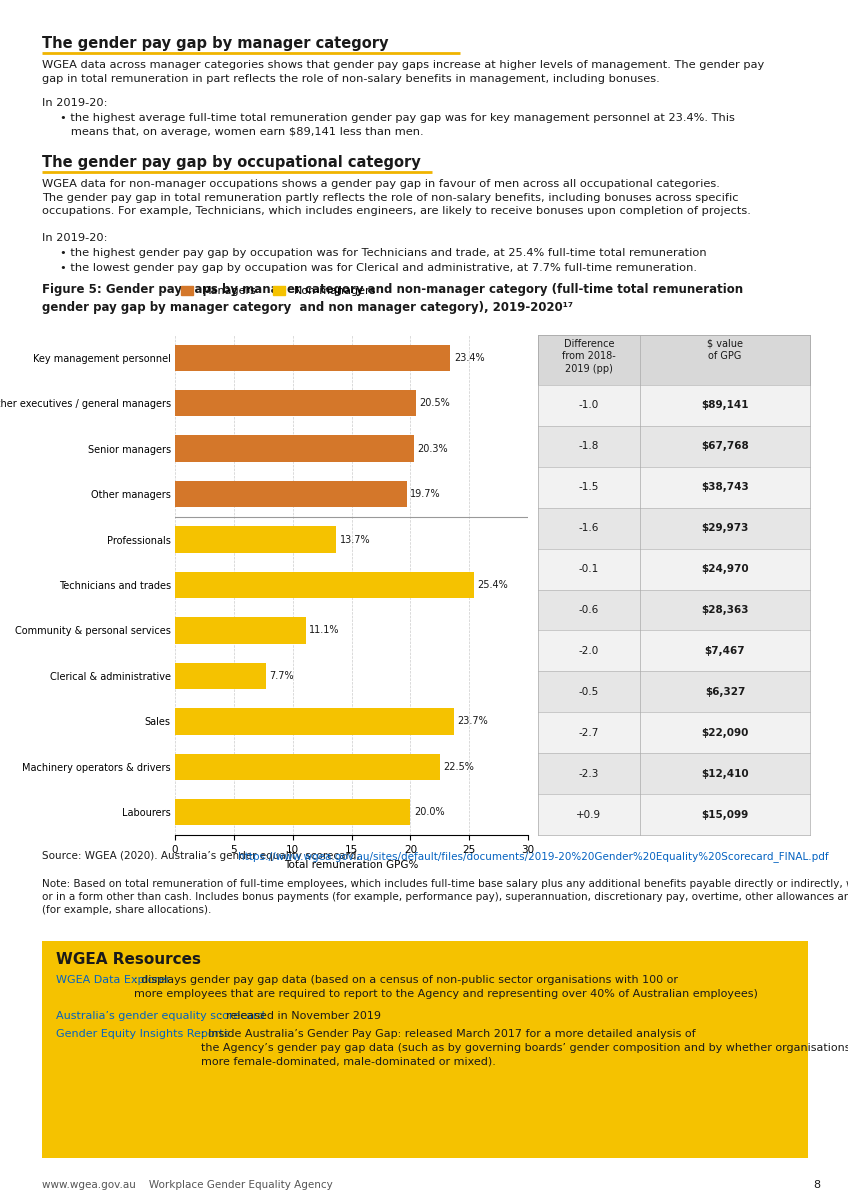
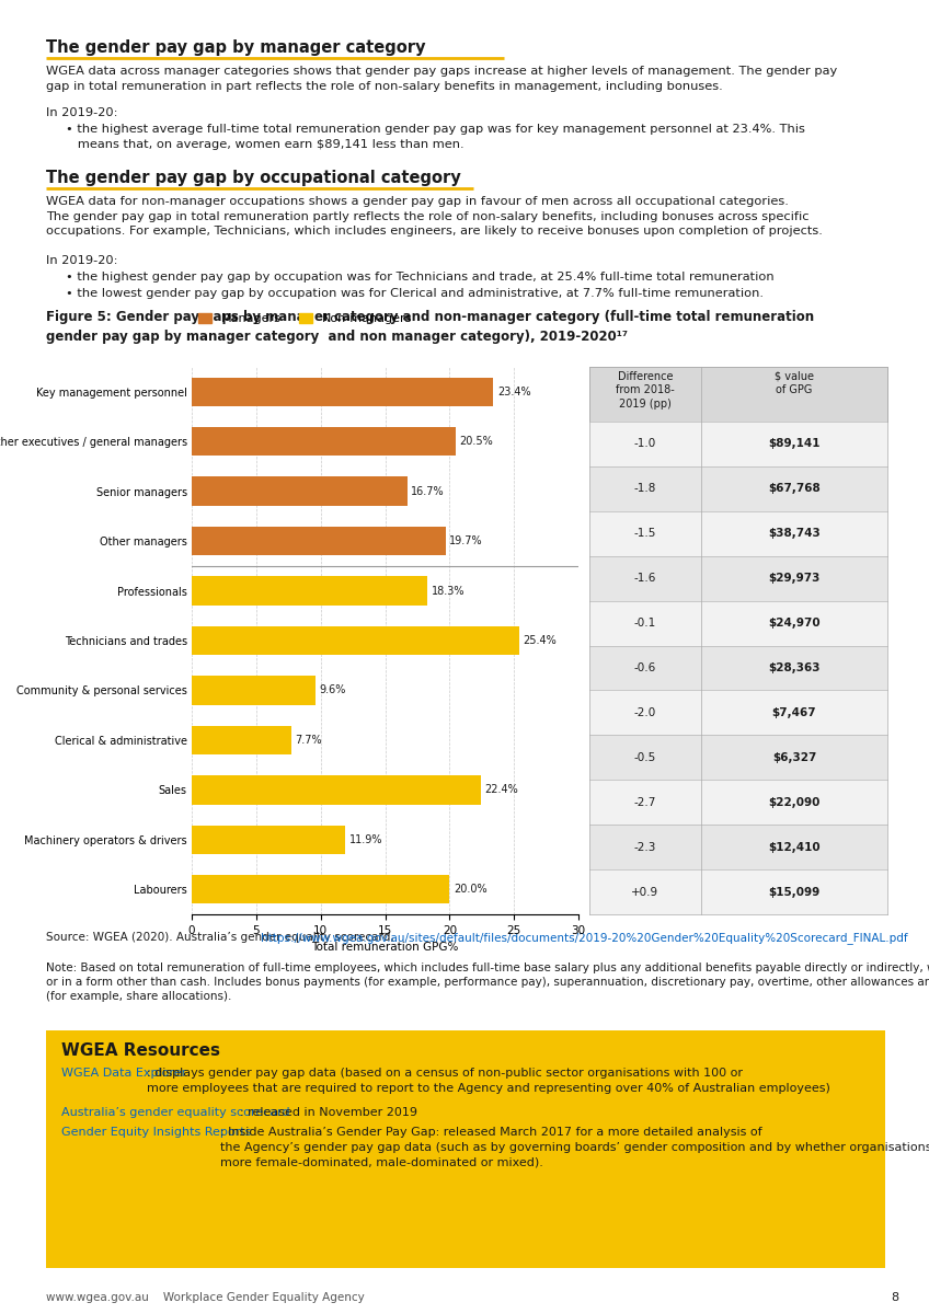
Senior managers: 20.3% -> 16.7%
Professionals: 13.7% -> 18.3%
Community & personal services: 11.1% -> 9.6%
Sales: 23.7% -> 22.4%
Machinery operators & drivers: 22.5% -> 11.9%
